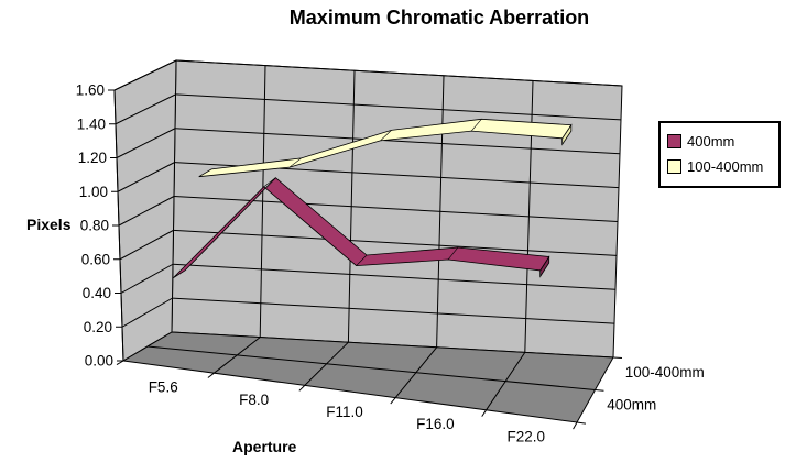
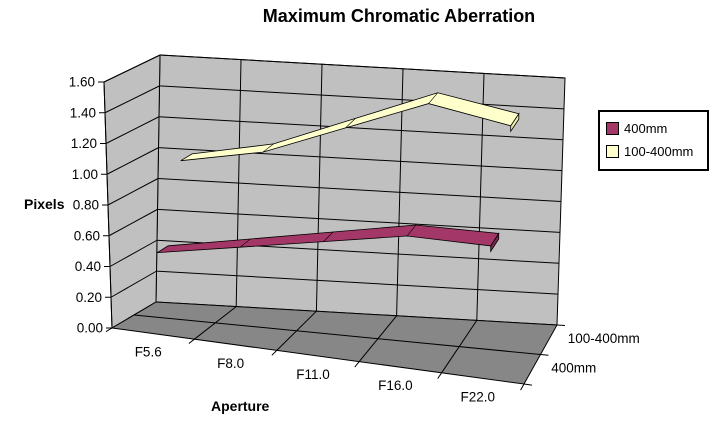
400mm/F8.0: 1.1 -> 0.6
100-400mm/F16.0: 1.4 -> 1.5
